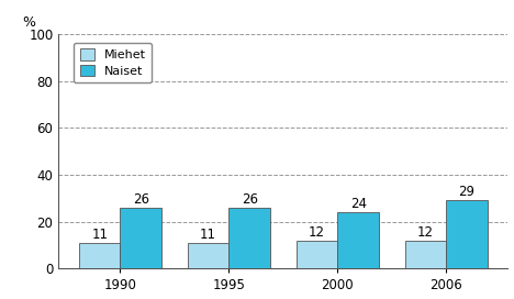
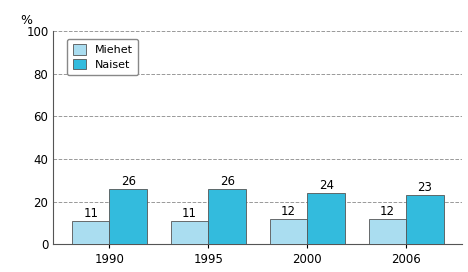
Naiset/2006: 29 -> 23
